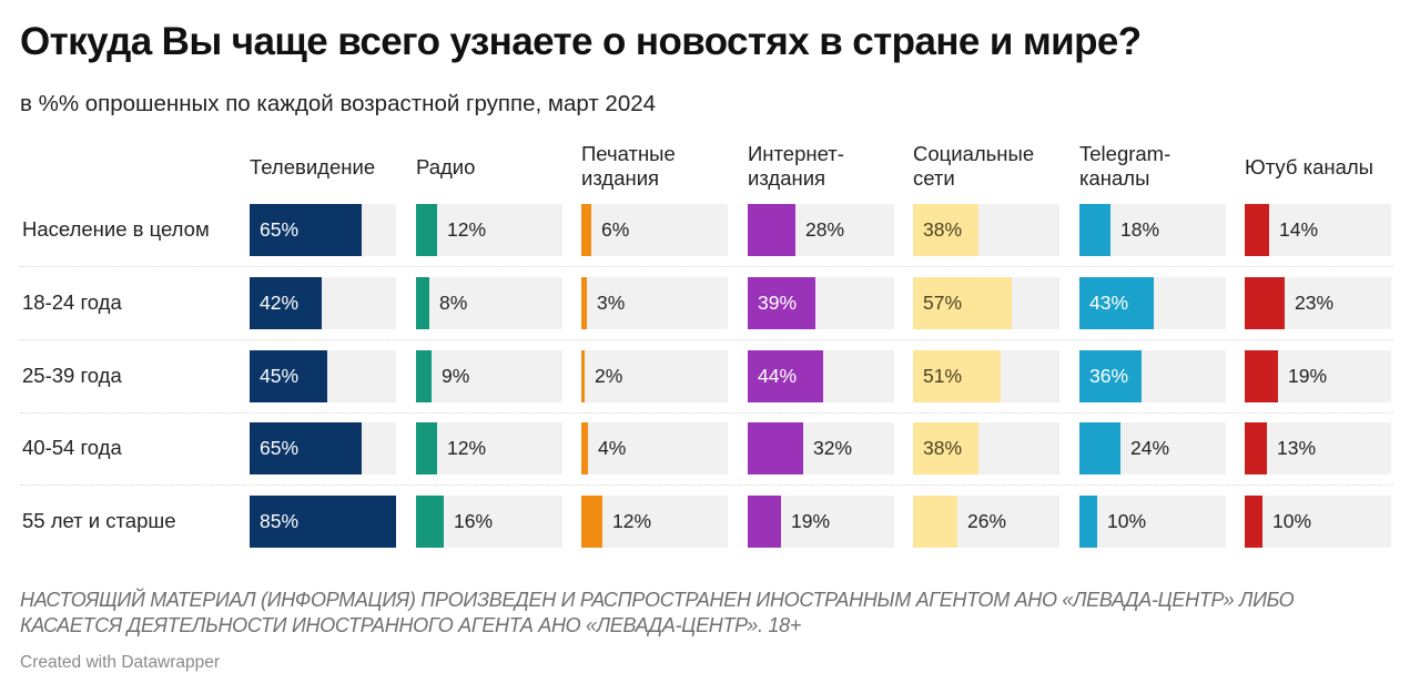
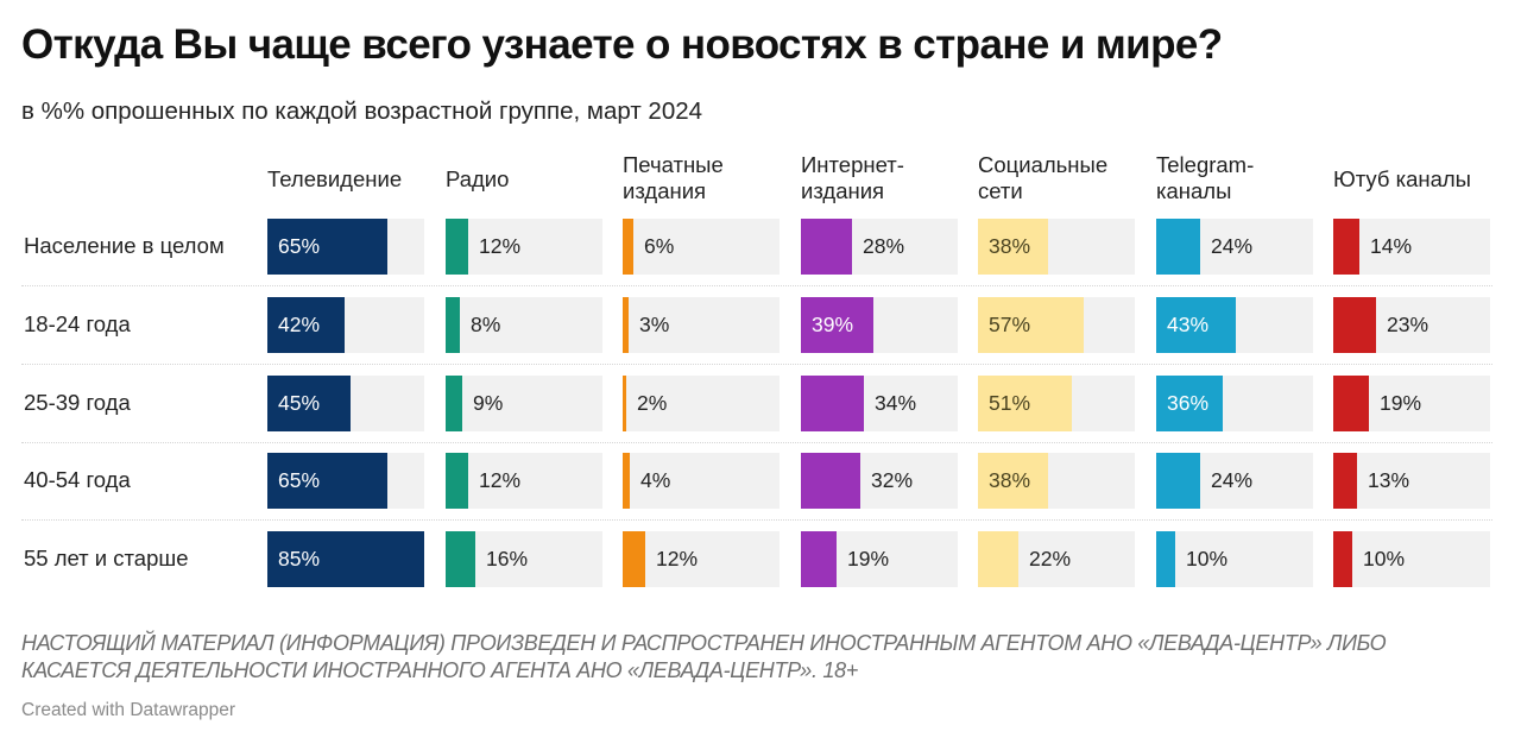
Telegram-каналы/Население в целом: 18% -> 24%
Интернет-издания/25-39 года: 44% -> 34%
Социальные сети/55 лет и старше: 26% -> 22%
